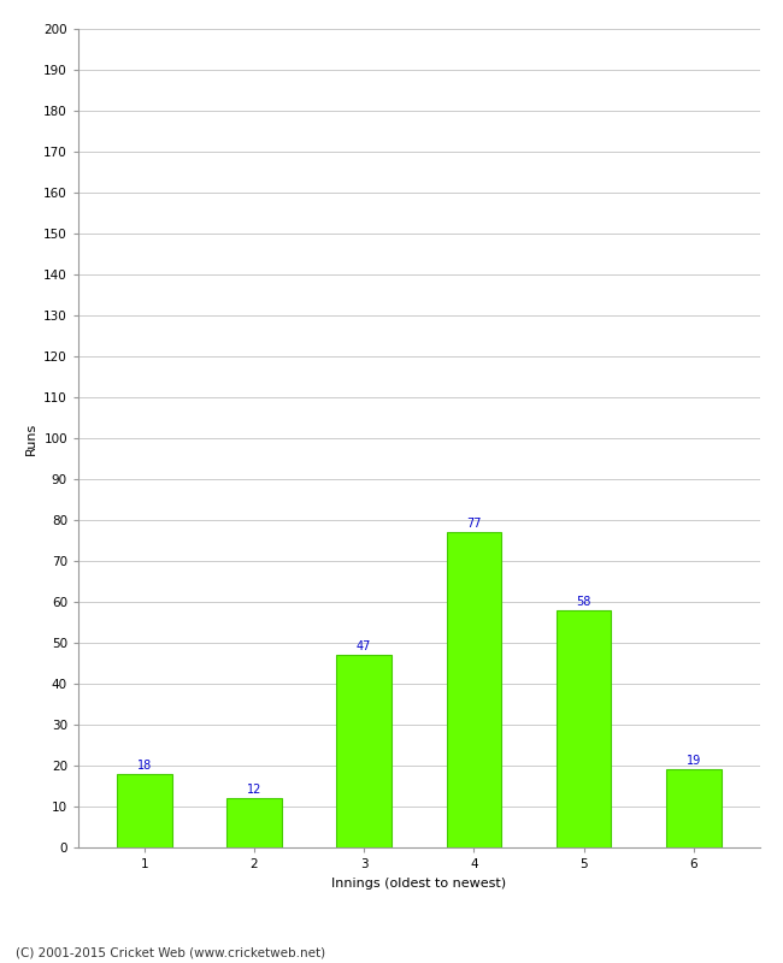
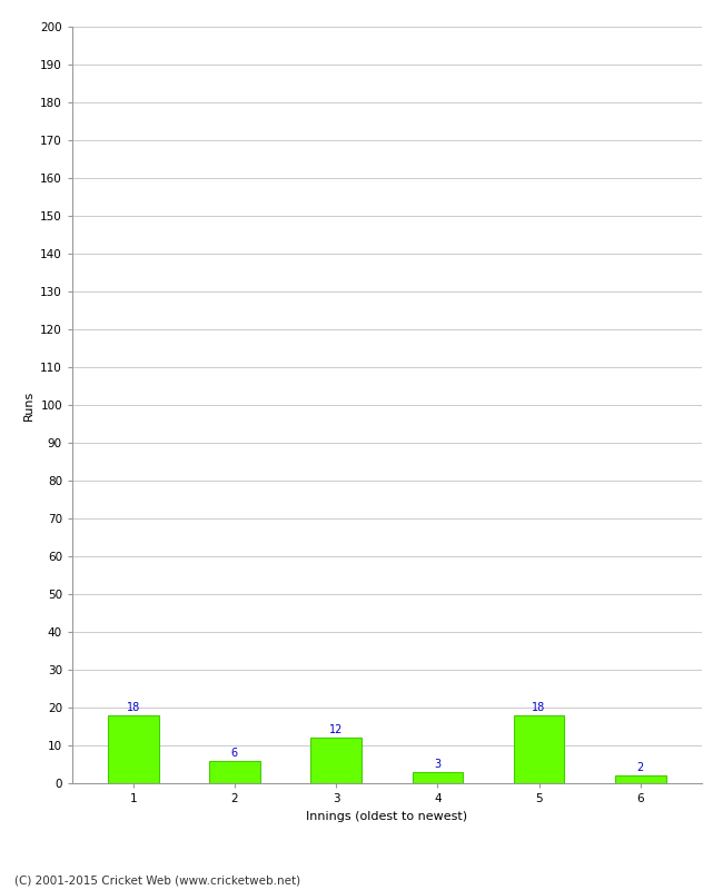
2: 12 -> 6
3: 47 -> 12
4: 77 -> 3
5: 58 -> 18
6: 19 -> 2
